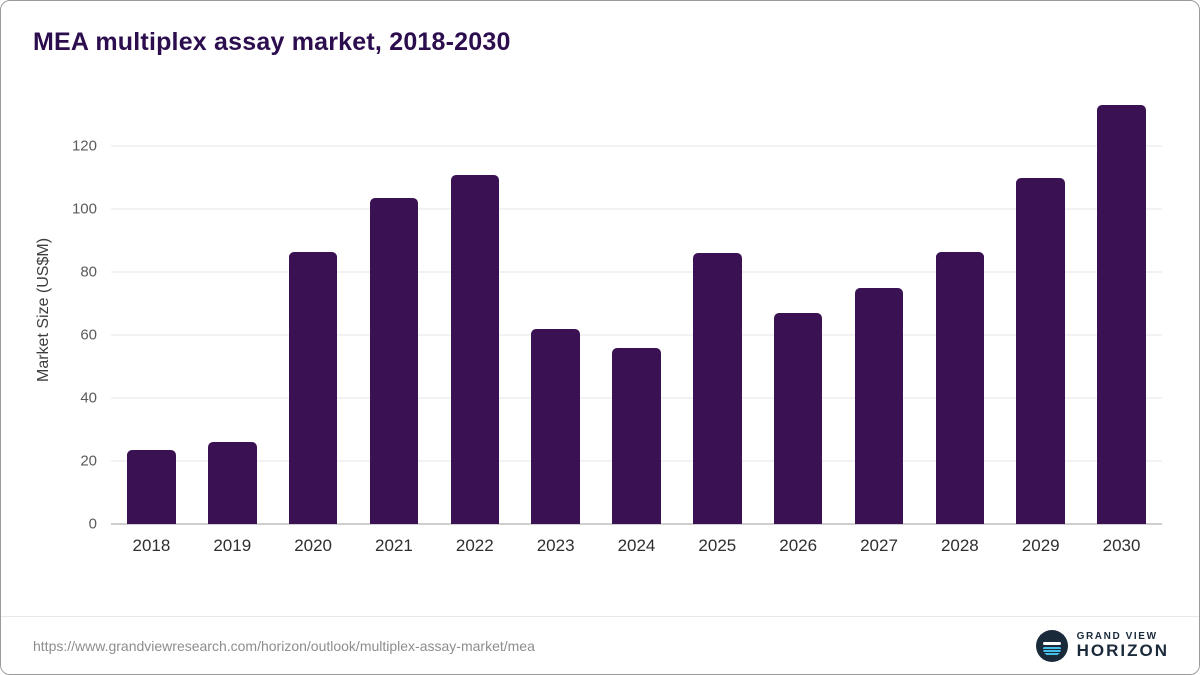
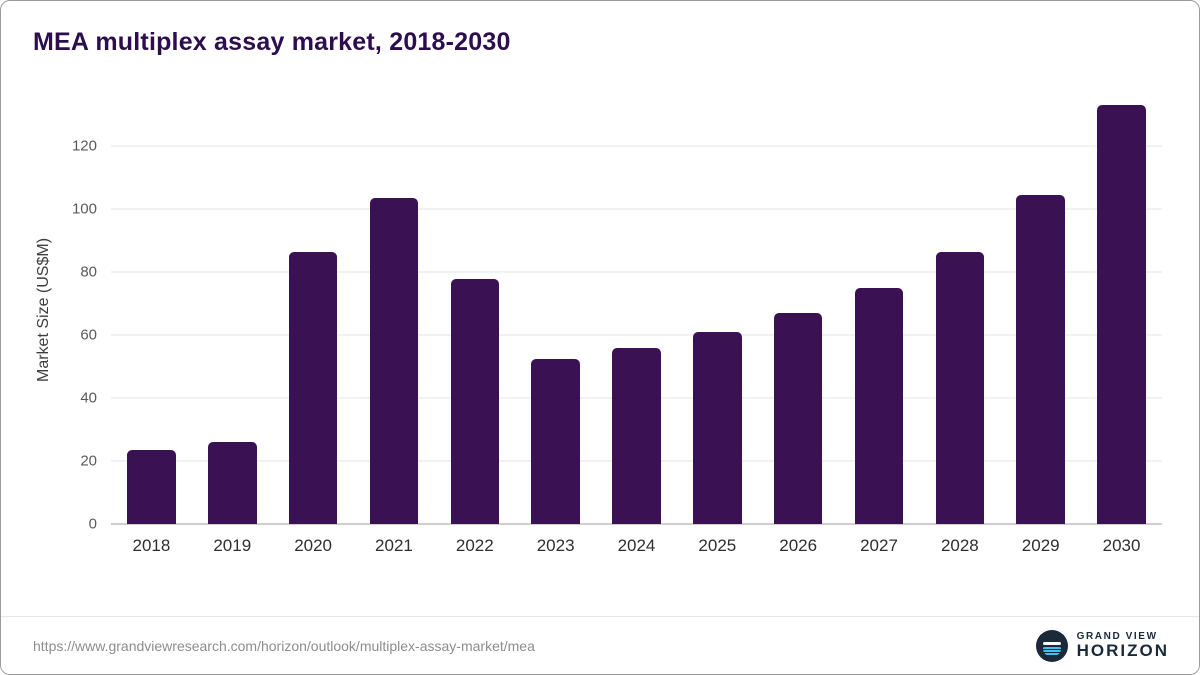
2022: 111 -> 78
2023: 62 -> 52
2025: 86 -> 61
2029: 110 -> 104
